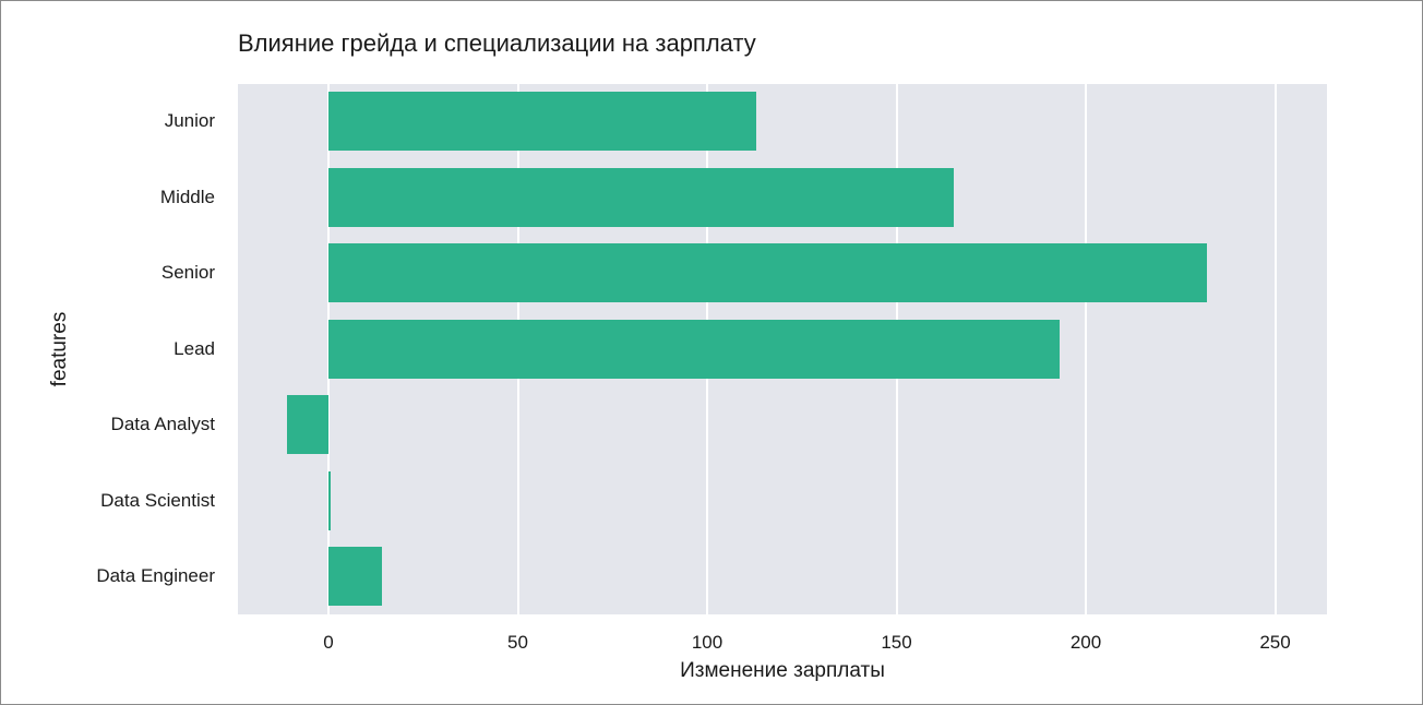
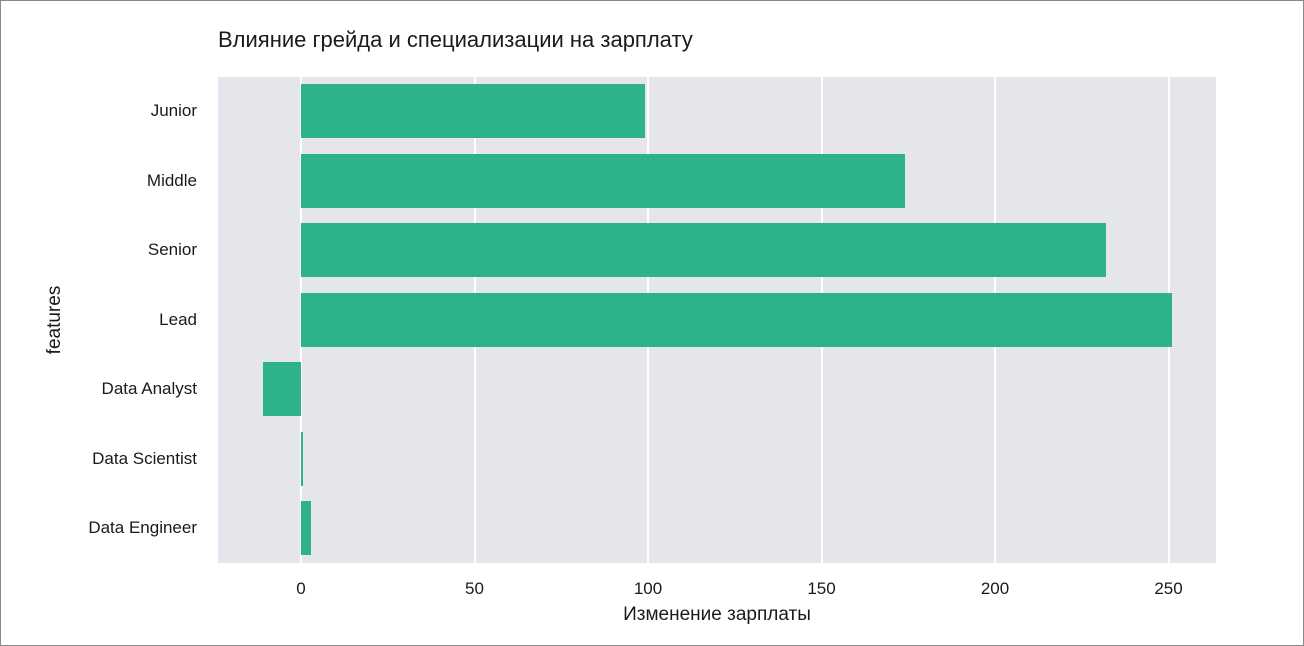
Junior: 113 -> 99
Middle: 165 -> 174
Lead: 193 -> 251
Data Engineer: 14 -> 3
